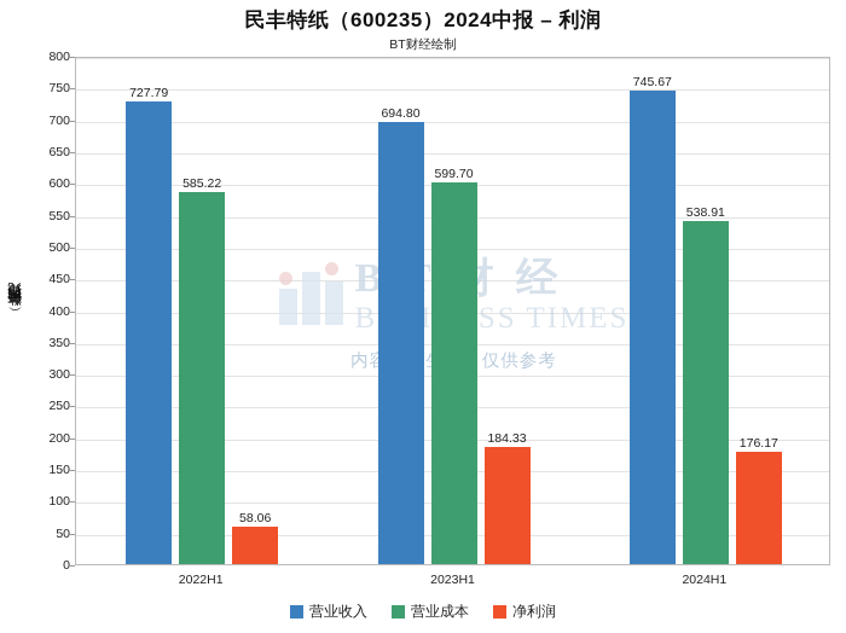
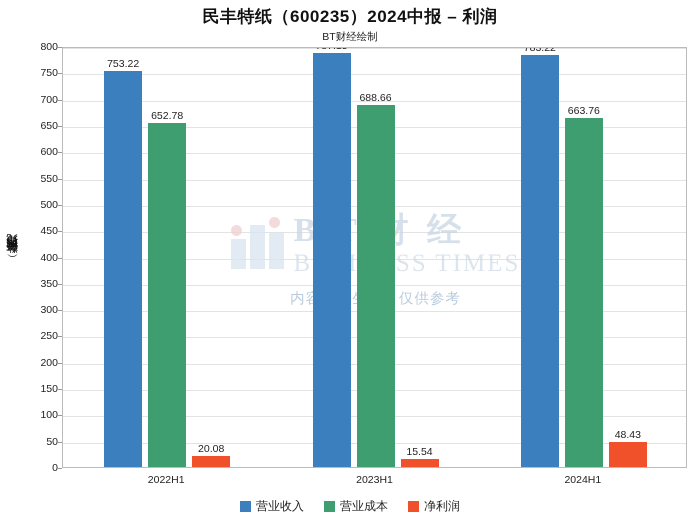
营业收入/2022H1: 727.79 -> 753.22
营业成本/2022H1: 585.22 -> 652.78
净利润/2022H1: 58.06 -> 20.08
营业收入/2023H1: 694.80 -> 787.15
营业成本/2023H1: 599.70 -> 688.66
净利润/2023H1: 184.33 -> 15.54
营业收入/2024H1: 745.67 -> 783.22
营业成本/2024H1: 538.91 -> 663.76
净利润/2024H1: 176.17 -> 48.43
